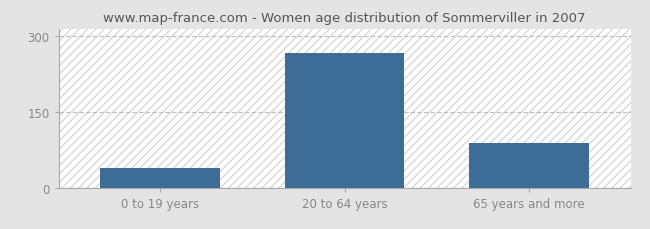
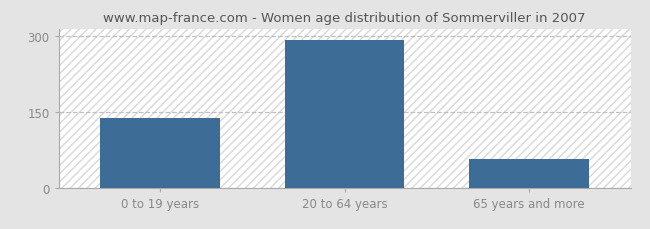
0 to 19 years: 38 -> 138
20 to 64 years: 268 -> 292
65 years and more: 88 -> 57
